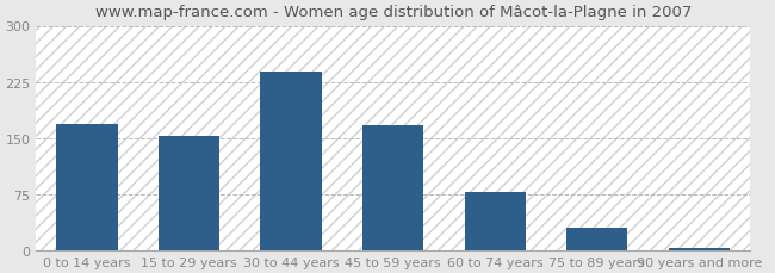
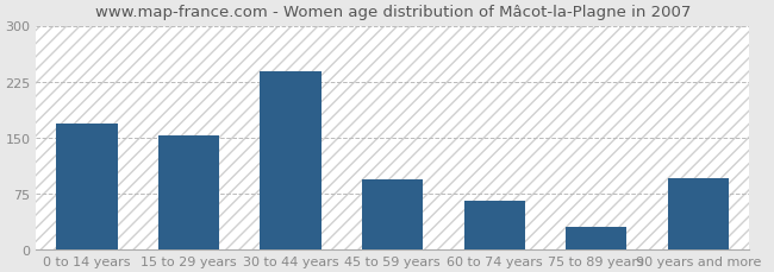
45 to 59 years: 167 -> 94
60 to 74 years: 78 -> 66
90 years and more: 3 -> 96
